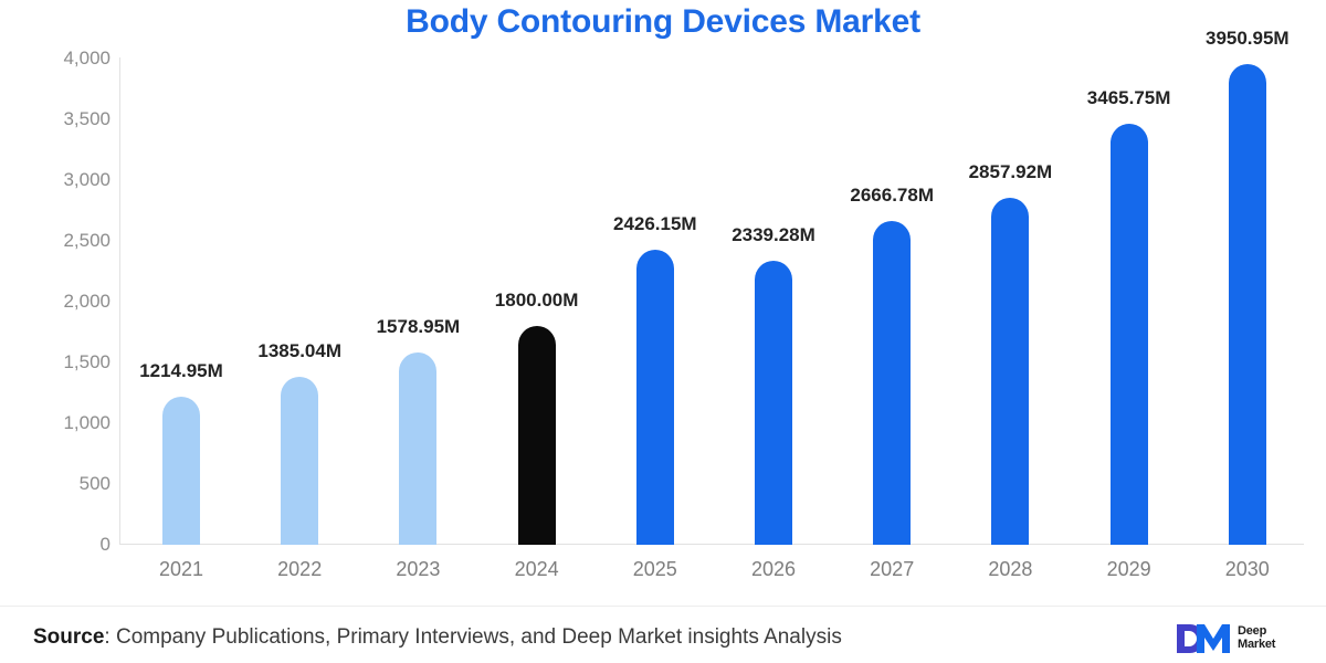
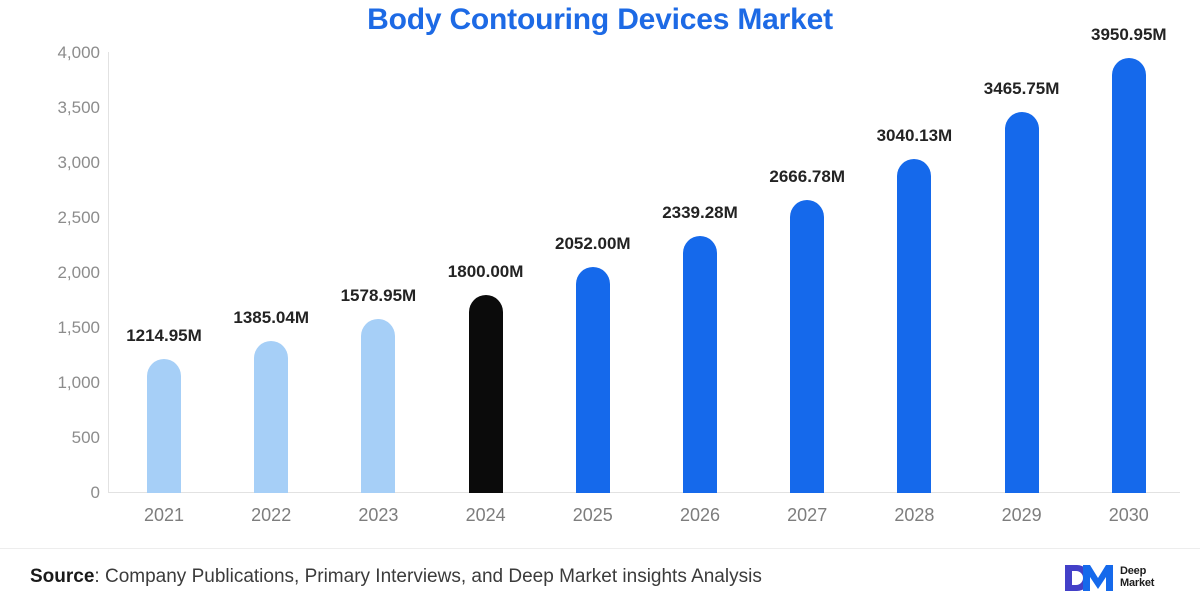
2025: 2426.15M -> 2052.00M
2028: 2857.92M -> 3040.13M
